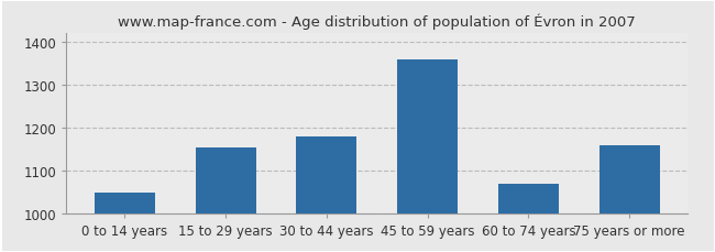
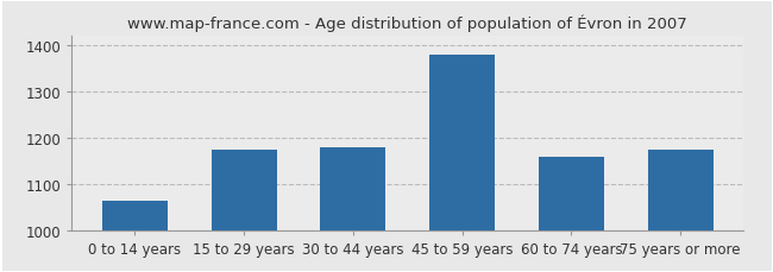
0 to 14 years: 1050 -> 1065
15 to 29 years: 1155 -> 1175
45 to 59 years: 1360 -> 1380
60 to 74 years: 1070 -> 1160
75 years or more: 1160 -> 1175
